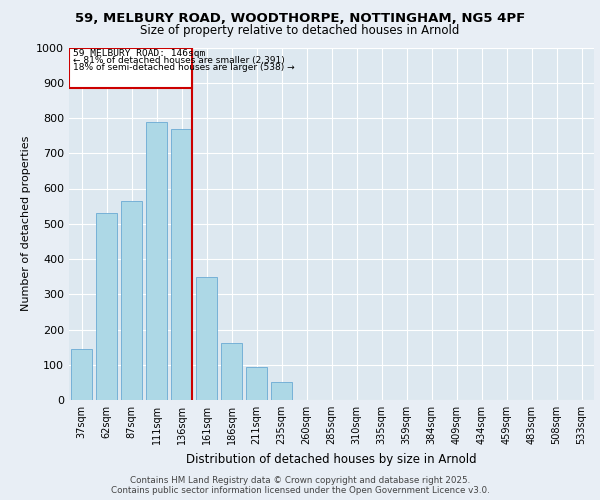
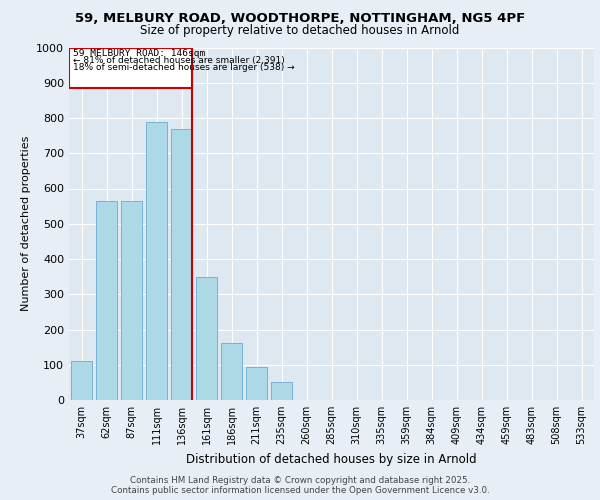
37sqm: 145 -> 110
62sqm: 530 -> 565
